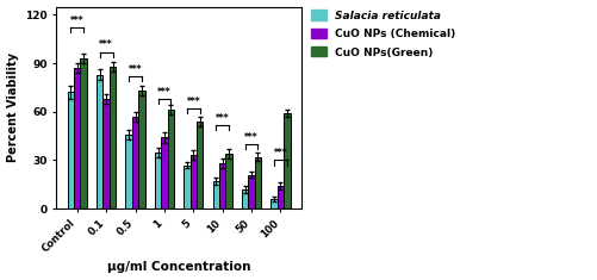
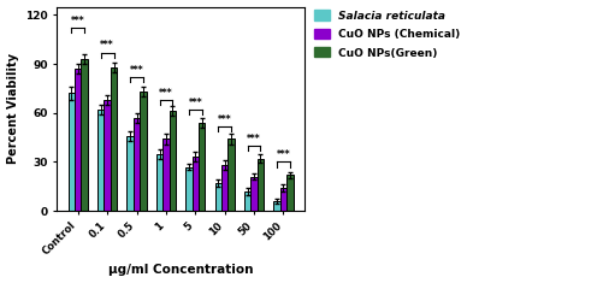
Salacia reticulata/0.1: 83 -> 62
CuO NPs(Green)/10: 34 -> 44
CuO NPs(Green)/100: 59 -> 22
